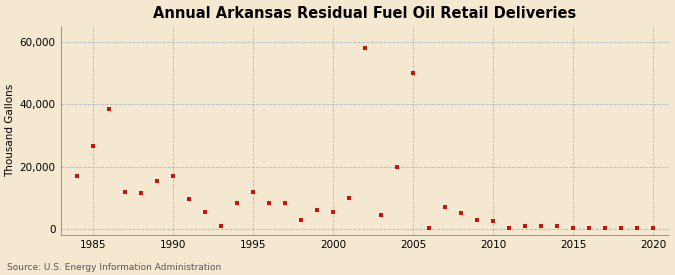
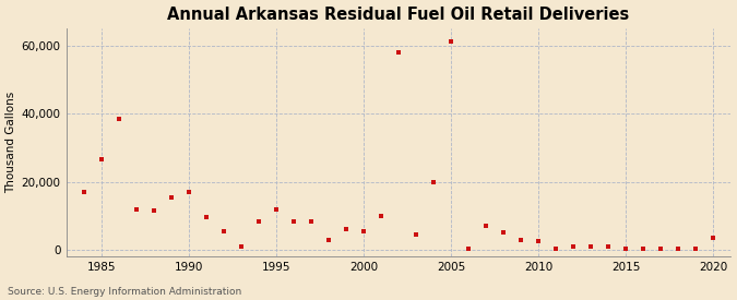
2005: 50,000 -> 61,000
2020: 200 -> 3,500
